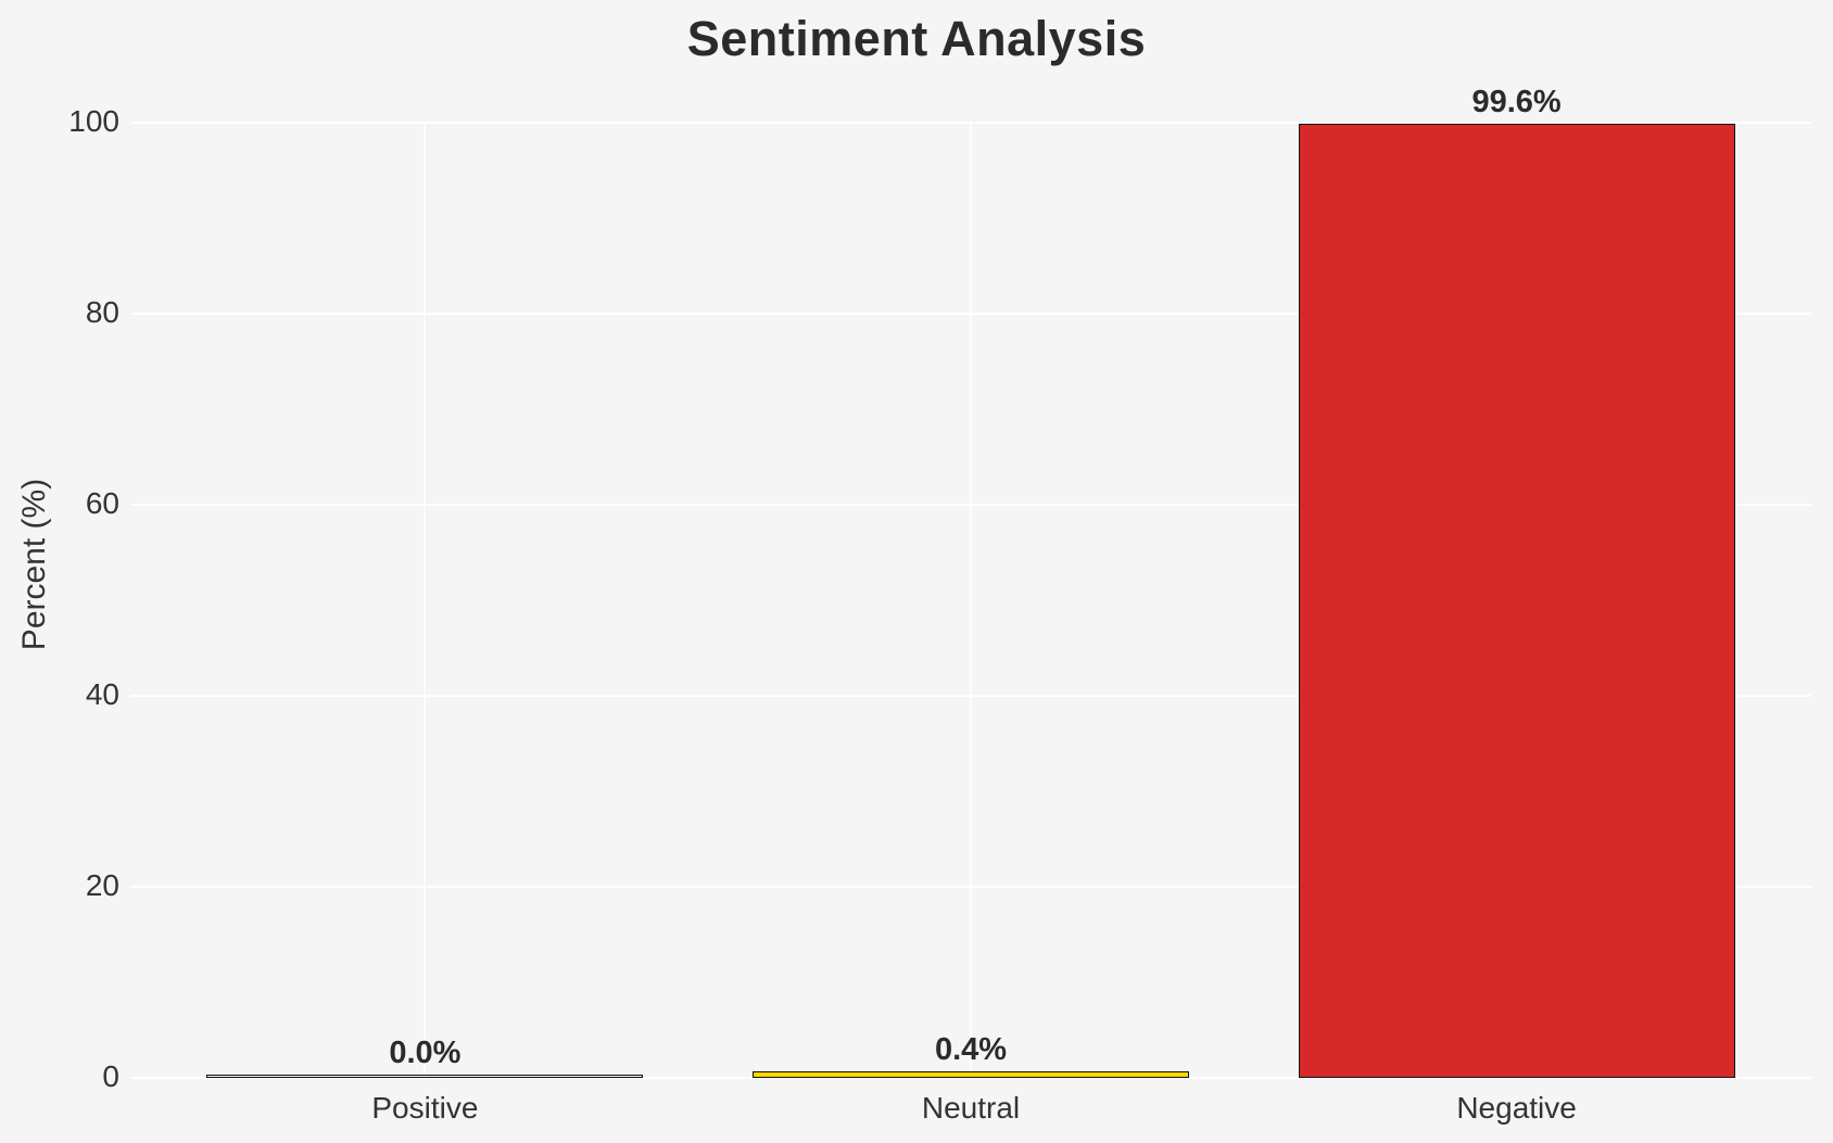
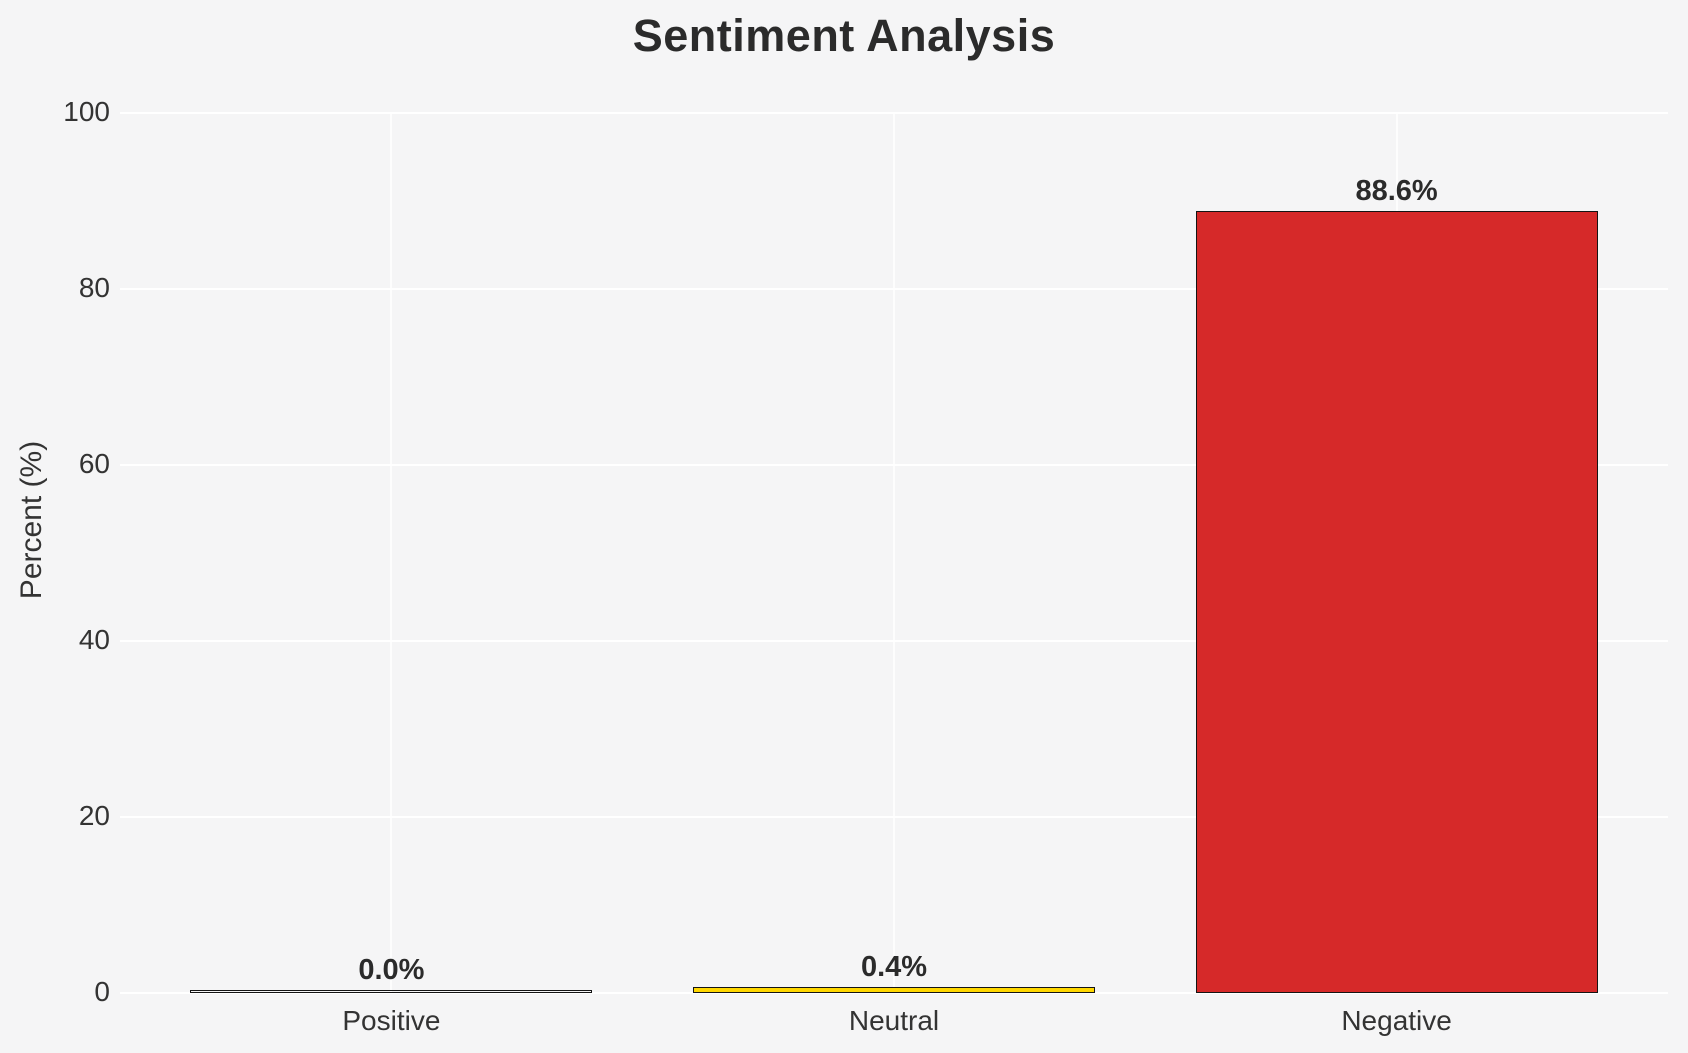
Negative: 99.6% -> 88.6%
